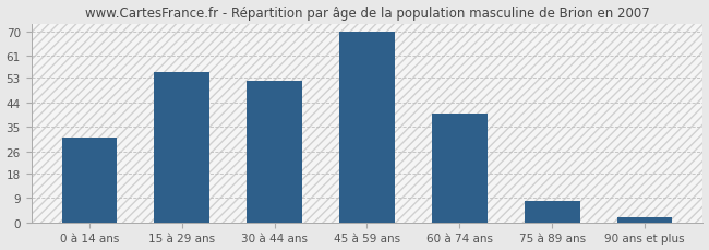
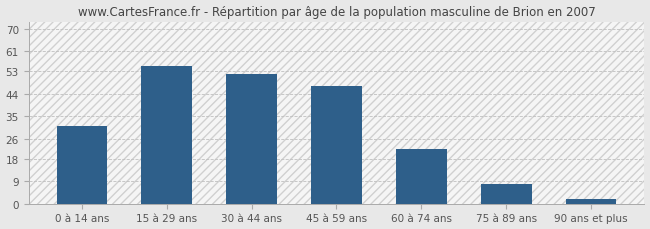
45 à 59 ans: 70 -> 47
60 à 74 ans: 40 -> 22
